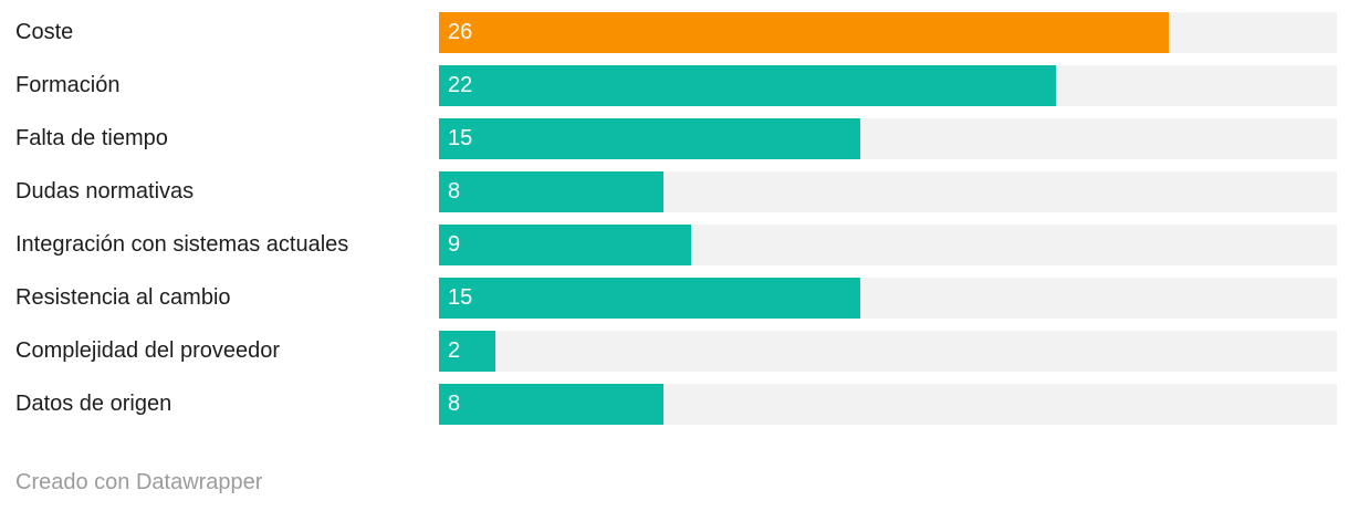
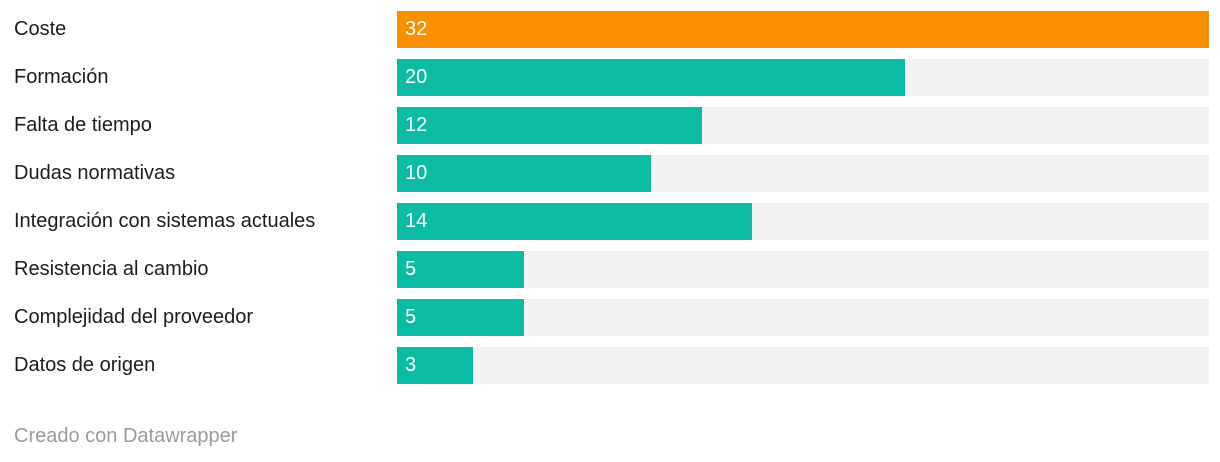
Coste: 26 -> 32
Formación: 22 -> 20
Falta de tiempo: 15 -> 12
Dudas normativas: 8 -> 10
Integración con sistemas actuales: 9 -> 14
Resistencia al cambio: 15 -> 5
Complejidad del proveedor: 2 -> 5
Datos de origen: 8 -> 3
